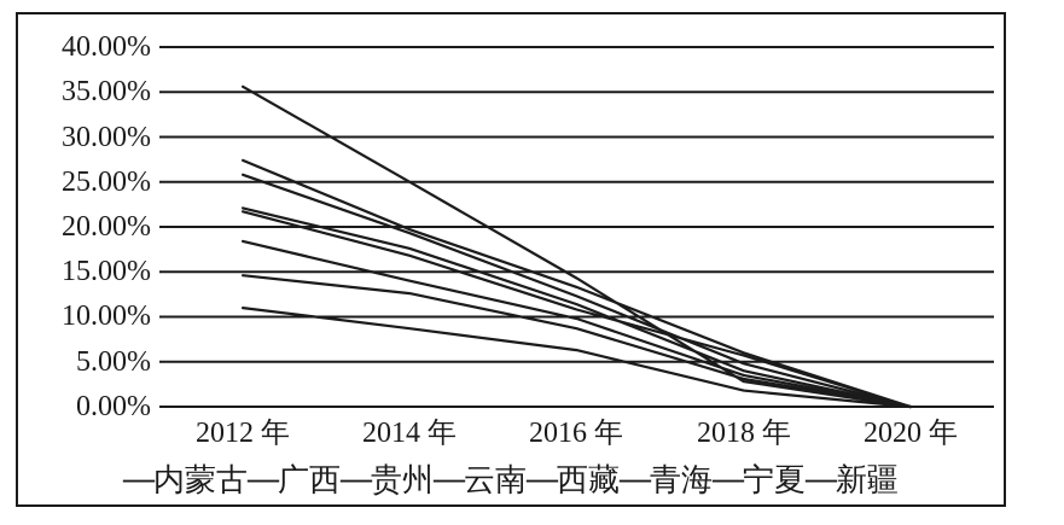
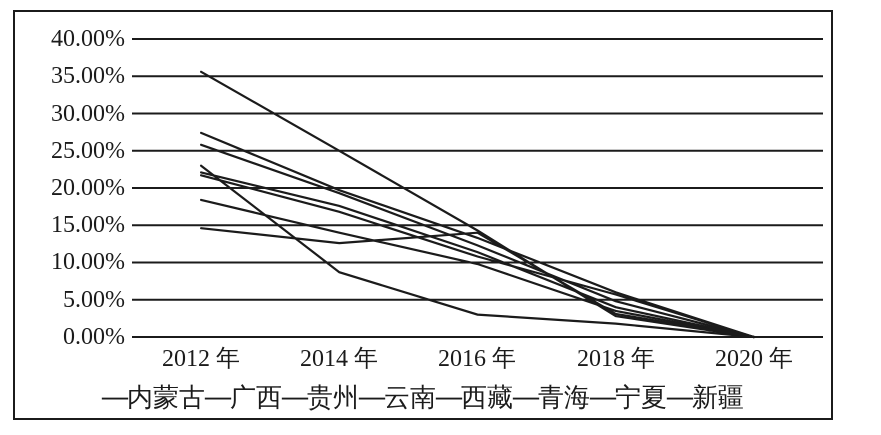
内蒙古/2012 年: 11% -> 23%
内蒙古/2016 年: 6% -> 3%
宁夏/2016 年: 9% -> 14%
